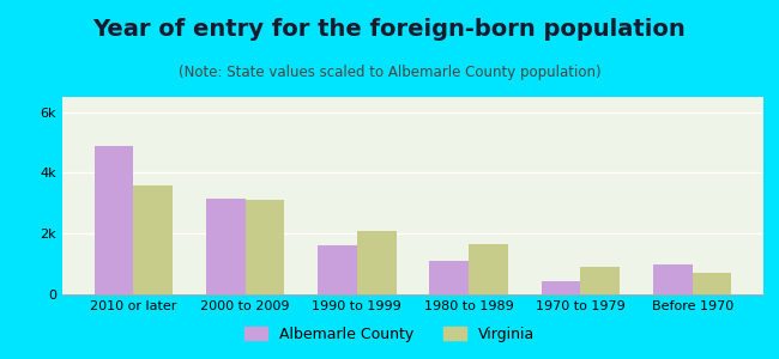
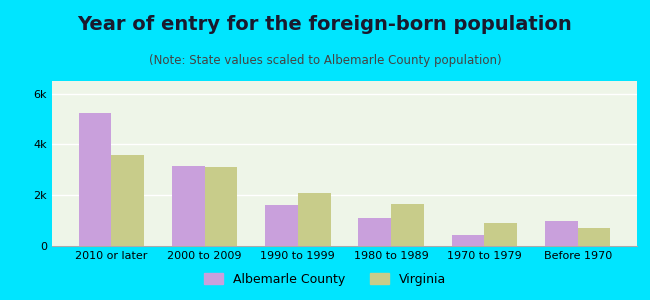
Albemarle County/2010 or later: 4.90k -> 5.25k
